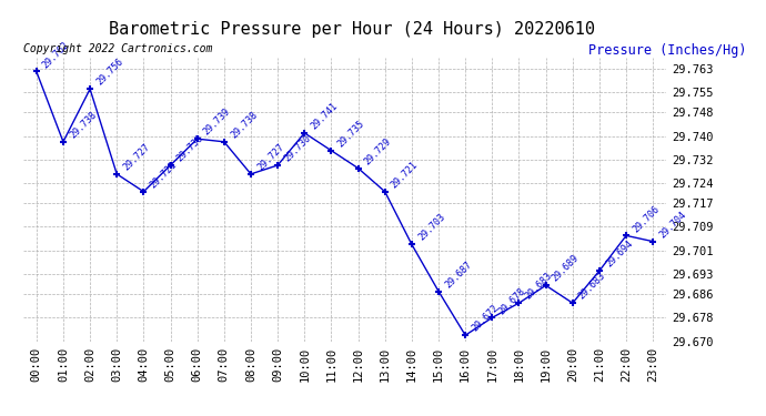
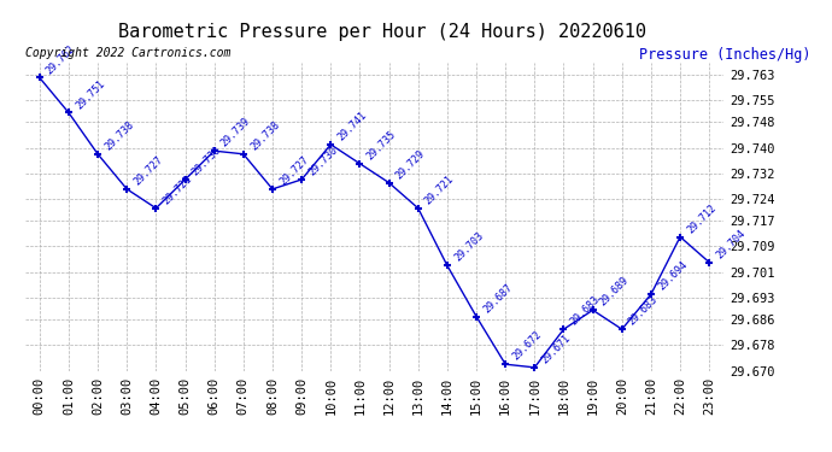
01:00: 29.738 -> 29.751
02:00: 29.756 -> 29.738
17:00: 29.678 -> 29.671
22:00: 29.706 -> 29.712
